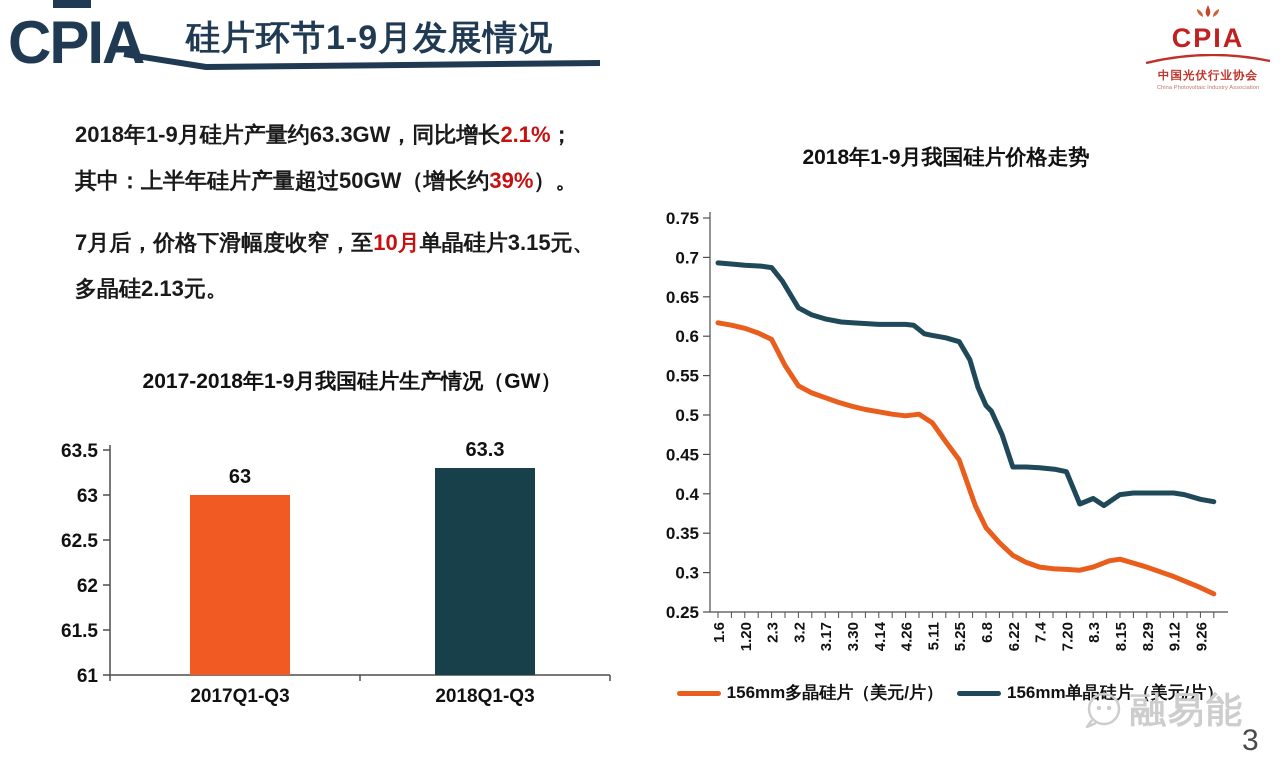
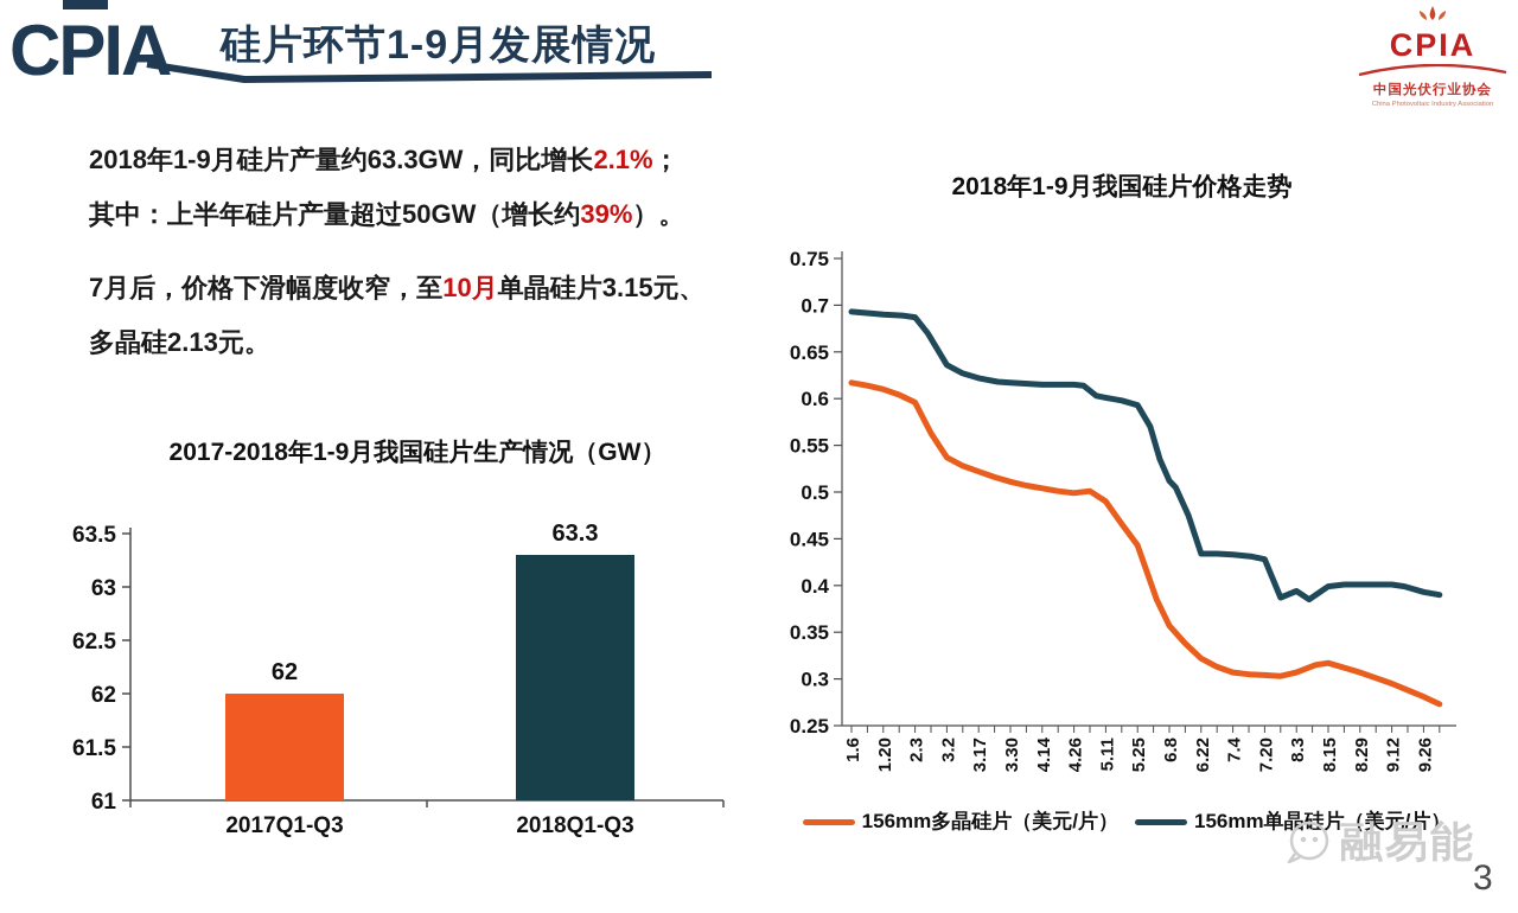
2017-2018年1-9月我国硅片生产情况（GW）/2017Q1-Q3: 63 -> 62
